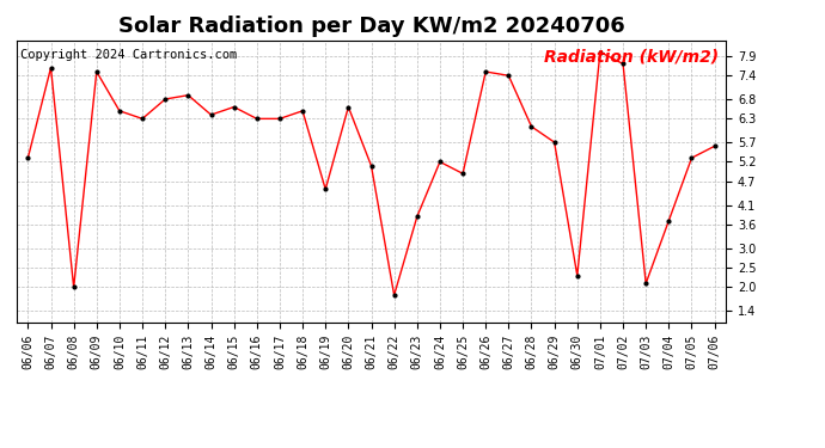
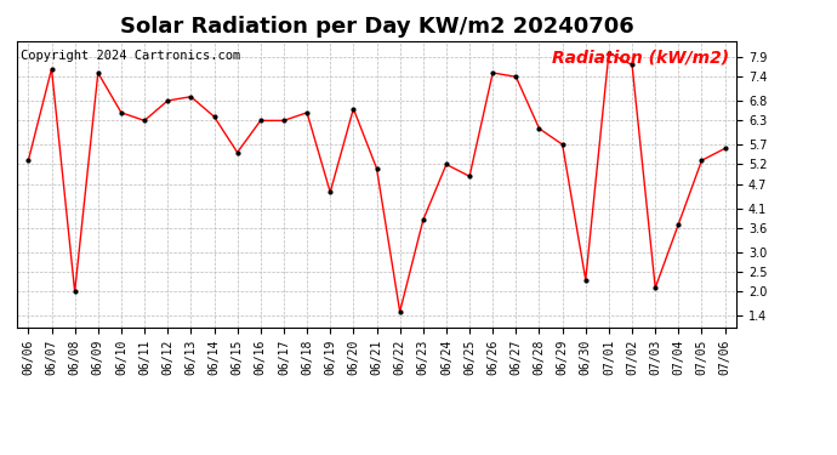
06/15: 6.6 -> 5.5
06/22: 1.8 -> 1.5
